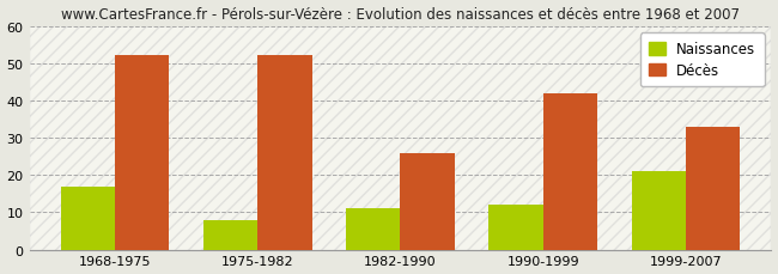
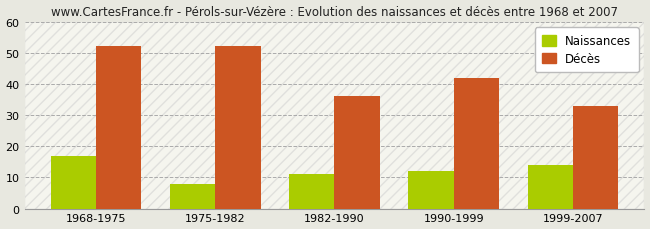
Décès/1982-1990: 26 -> 36
Naissances/1999-2007: 21 -> 14
